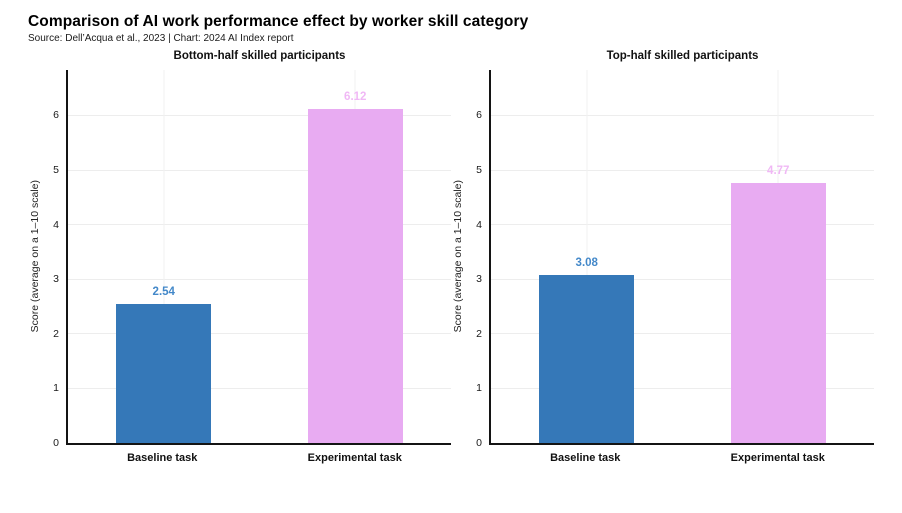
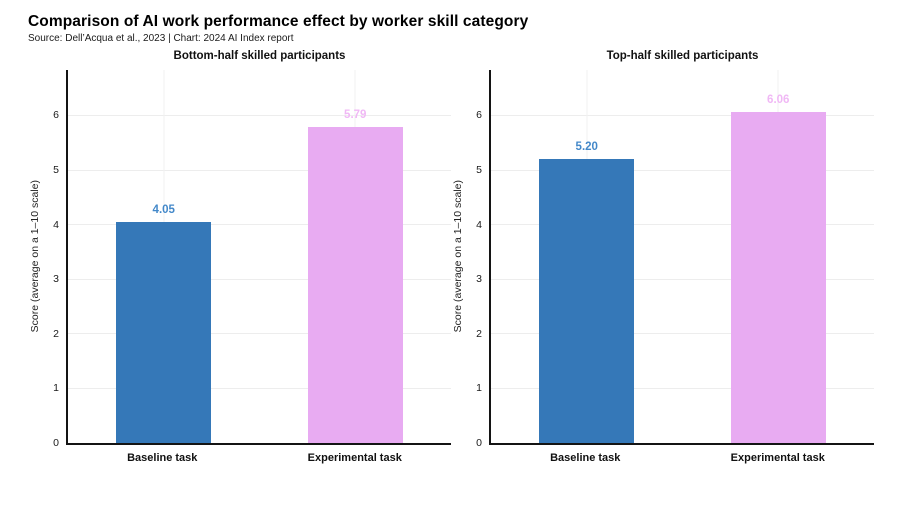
Bottom-half skilled participants/Baseline task: 2.54 -> 4.05
Bottom-half skilled participants/Experimental task: 6.12 -> 5.79
Top-half skilled participants/Baseline task: 3.08 -> 5.20
Top-half skilled participants/Experimental task: 4.77 -> 6.06
